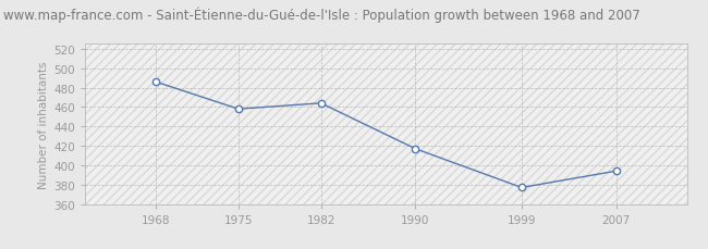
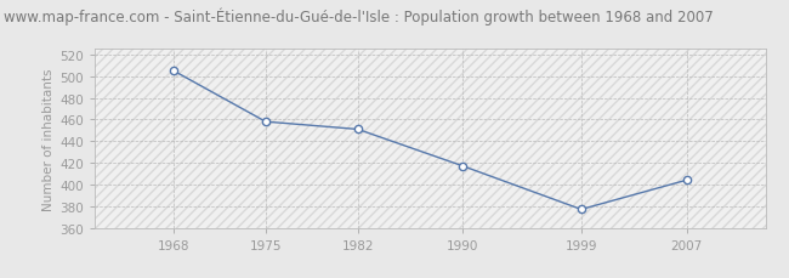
1968: 486 -> 505
1982: 464 -> 451
2007: 394 -> 404
